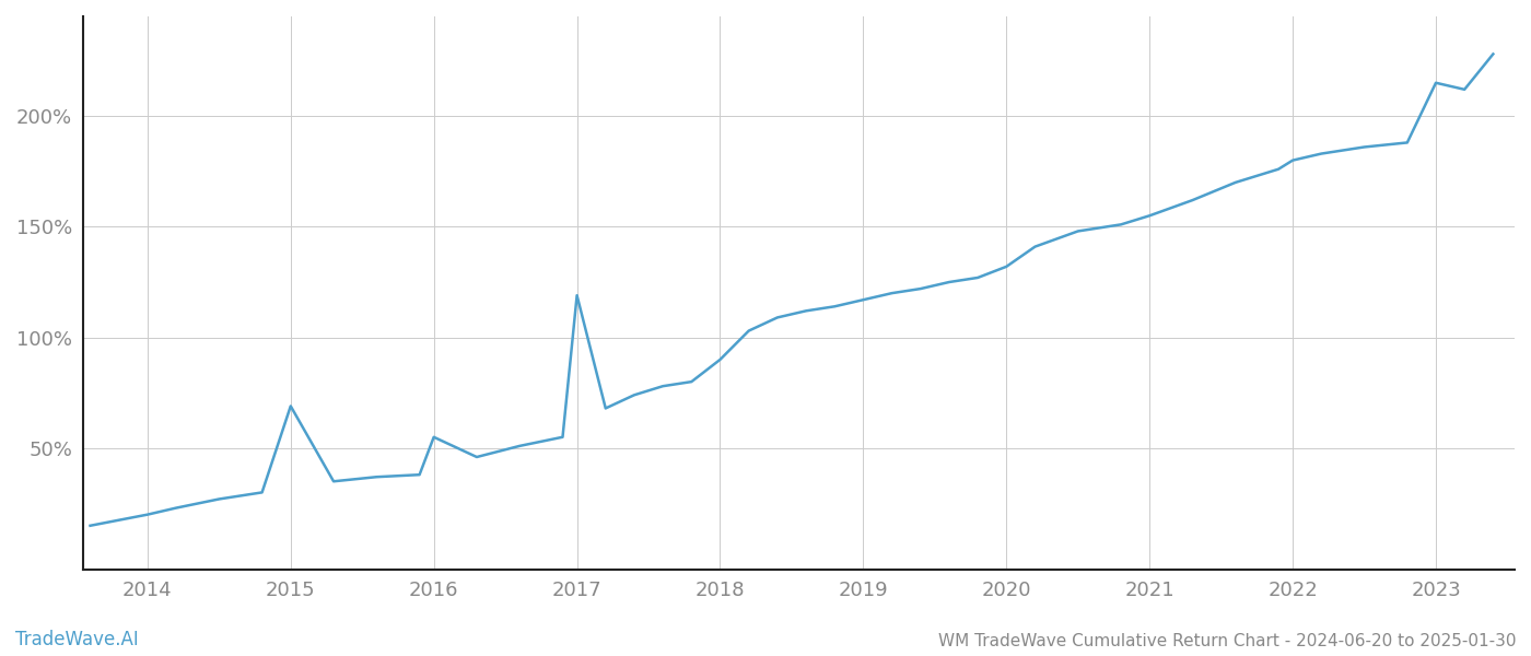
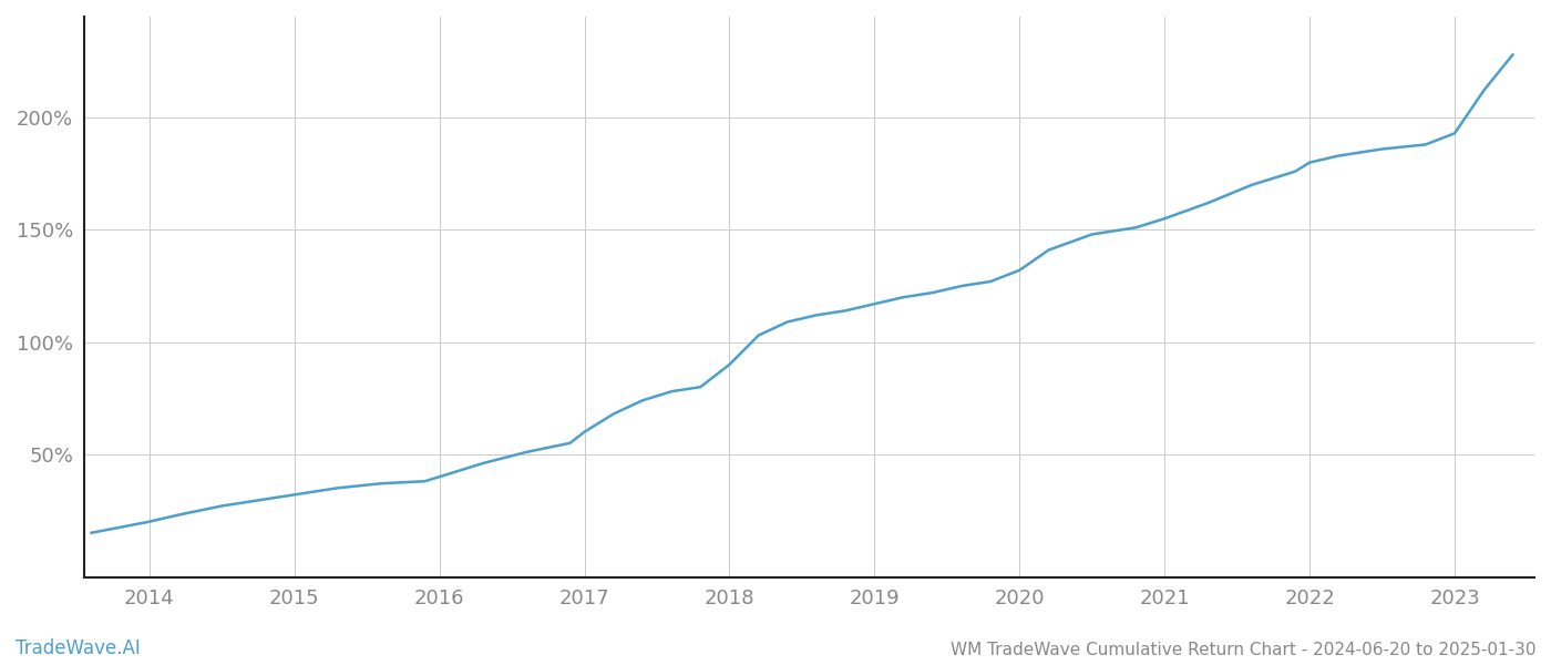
2015: 69% -> 32%
2016: 55% -> 40%
2017: 119% -> 60%
2023: 215% -> 193%
